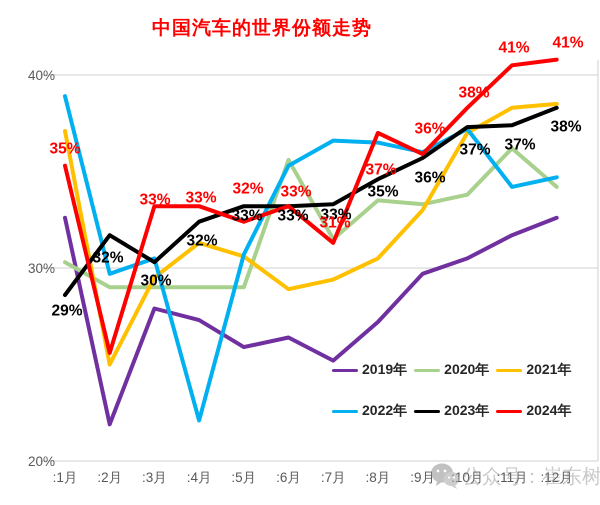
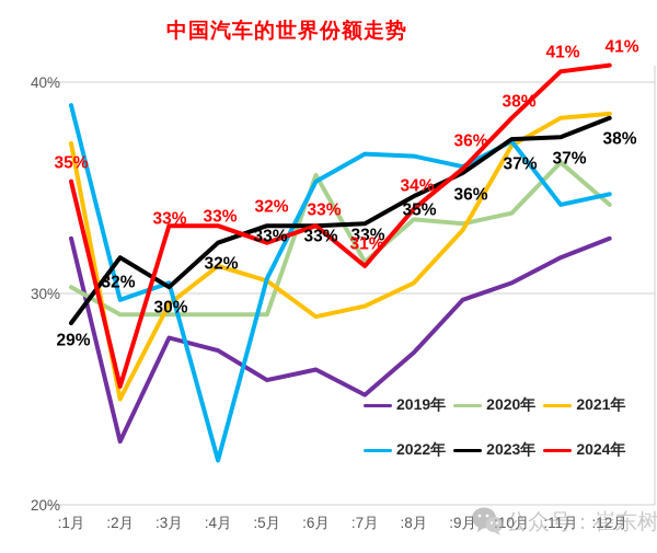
2019年/:2月: 21.9% -> 23.0%
2024年/:8月: 37% -> 34%
